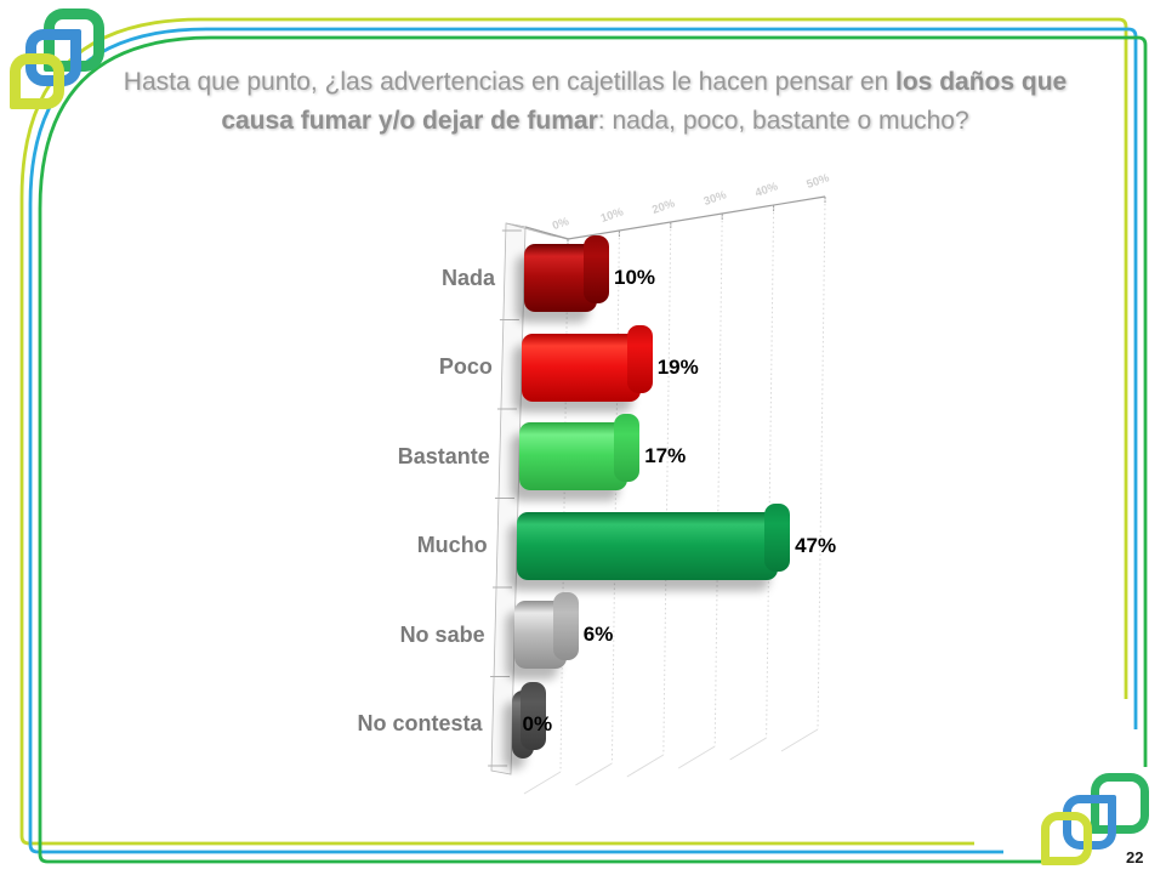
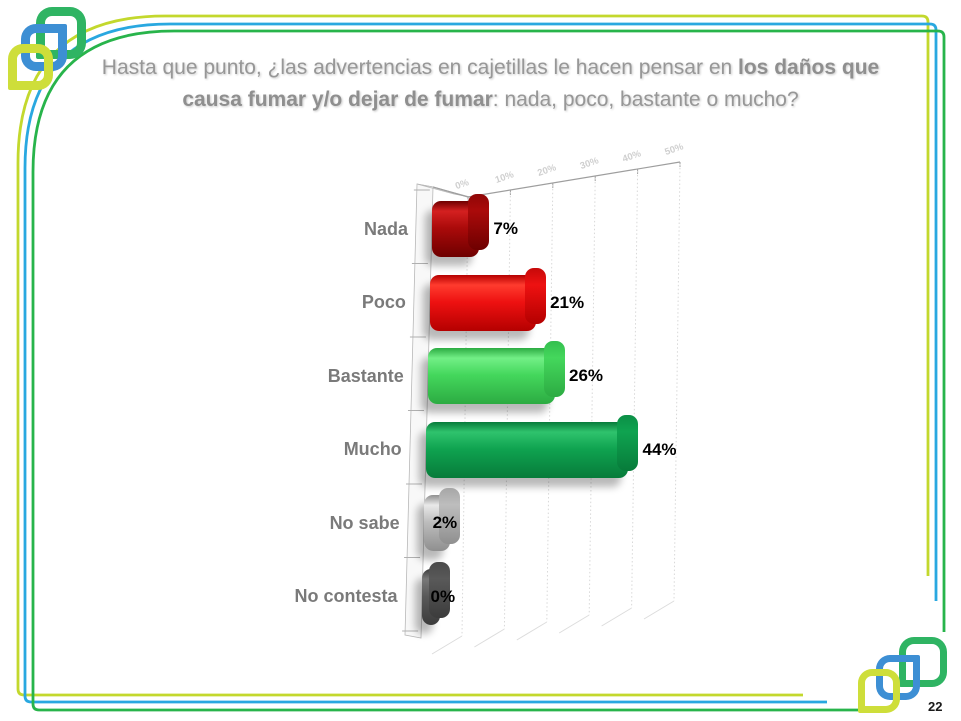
Nada: 10% -> 7%
Poco: 19% -> 21%
Bastante: 17% -> 26%
Mucho: 47% -> 44%
No sabe: 6% -> 2%
